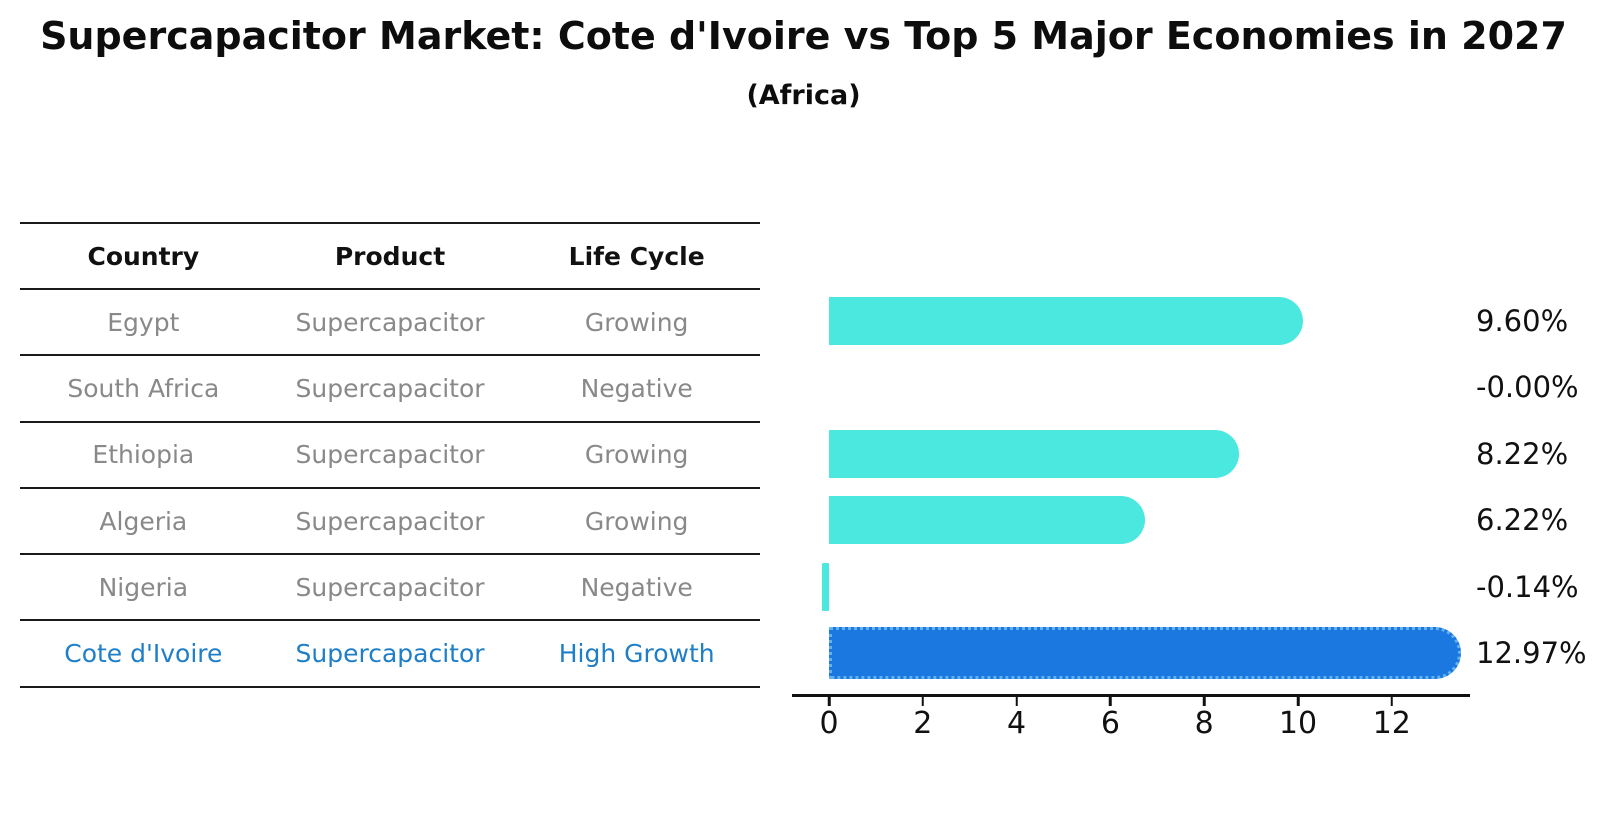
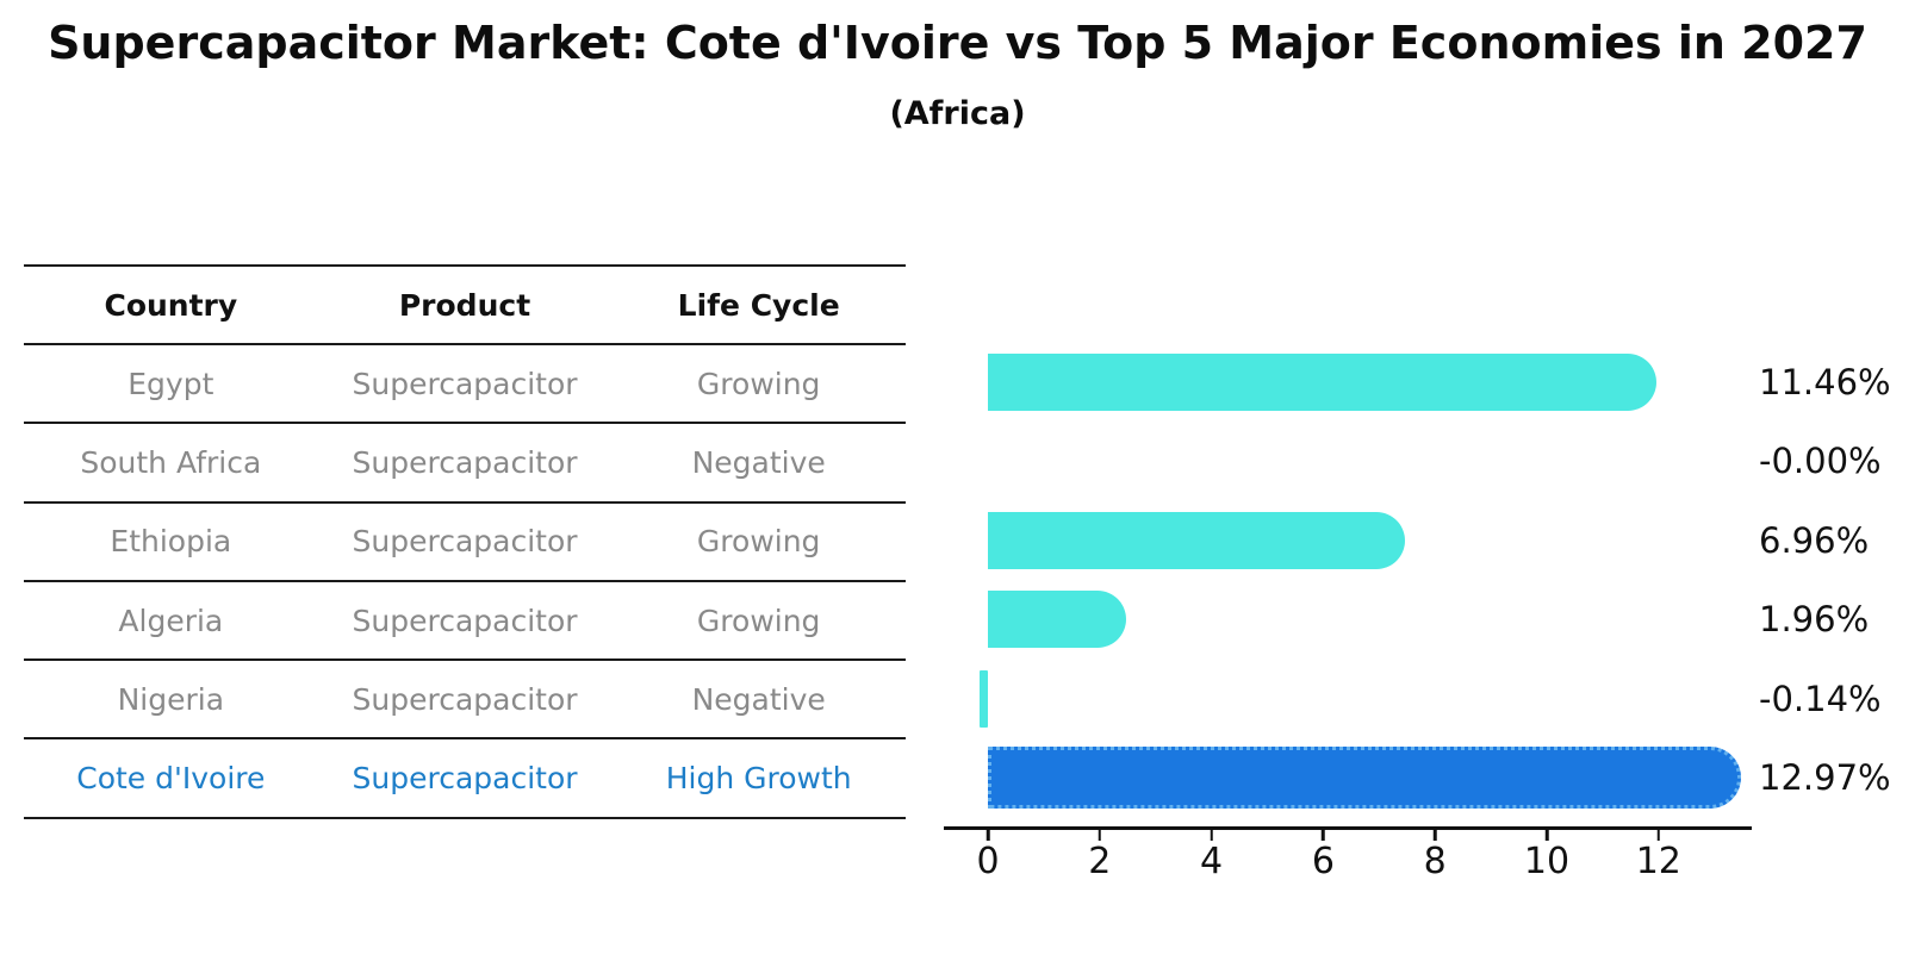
Egypt: 9.60% -> 11.46%
Ethiopia: 8.22% -> 6.96%
Algeria: 6.22% -> 1.96%
